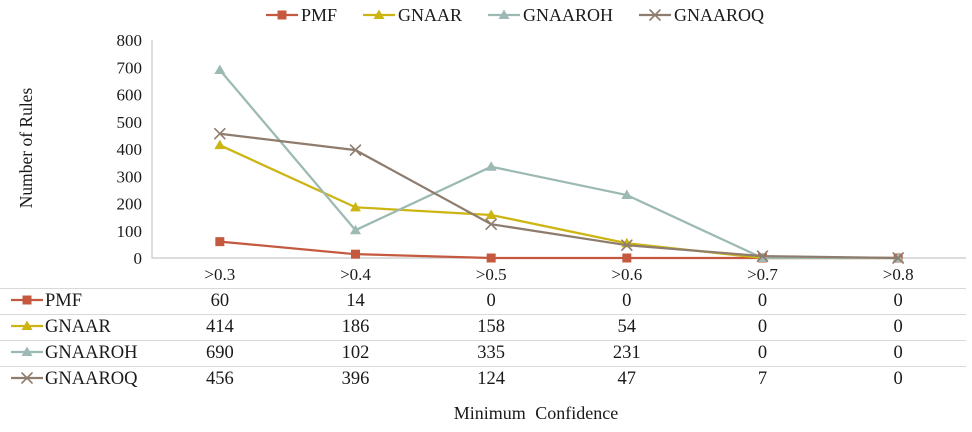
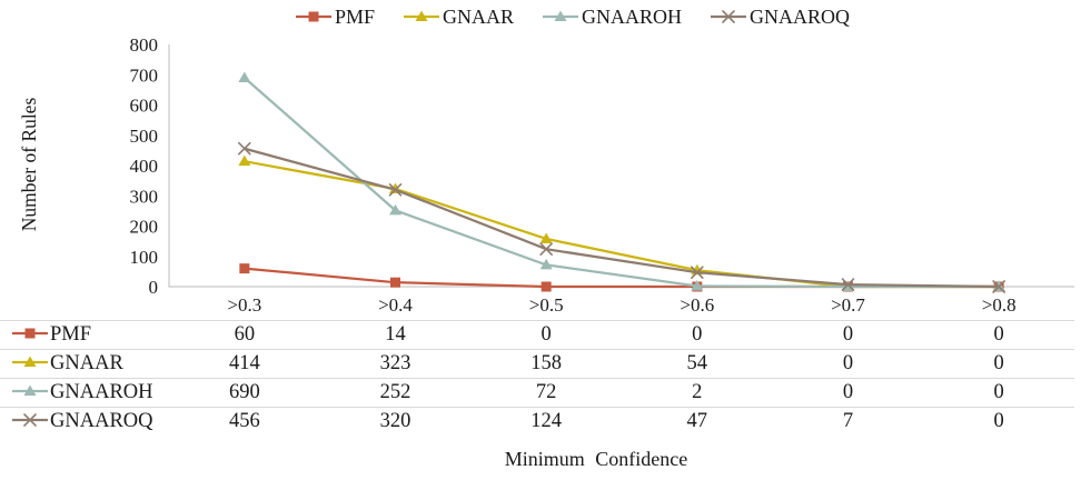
GNAAR/>0.4: 186 -> 323
GNAAROH/>0.4: 102 -> 252
GNAAROQ/>0.4: 396 -> 320
GNAAROH/>0.5: 335 -> 72
GNAAROH/>0.6: 231 -> 2
